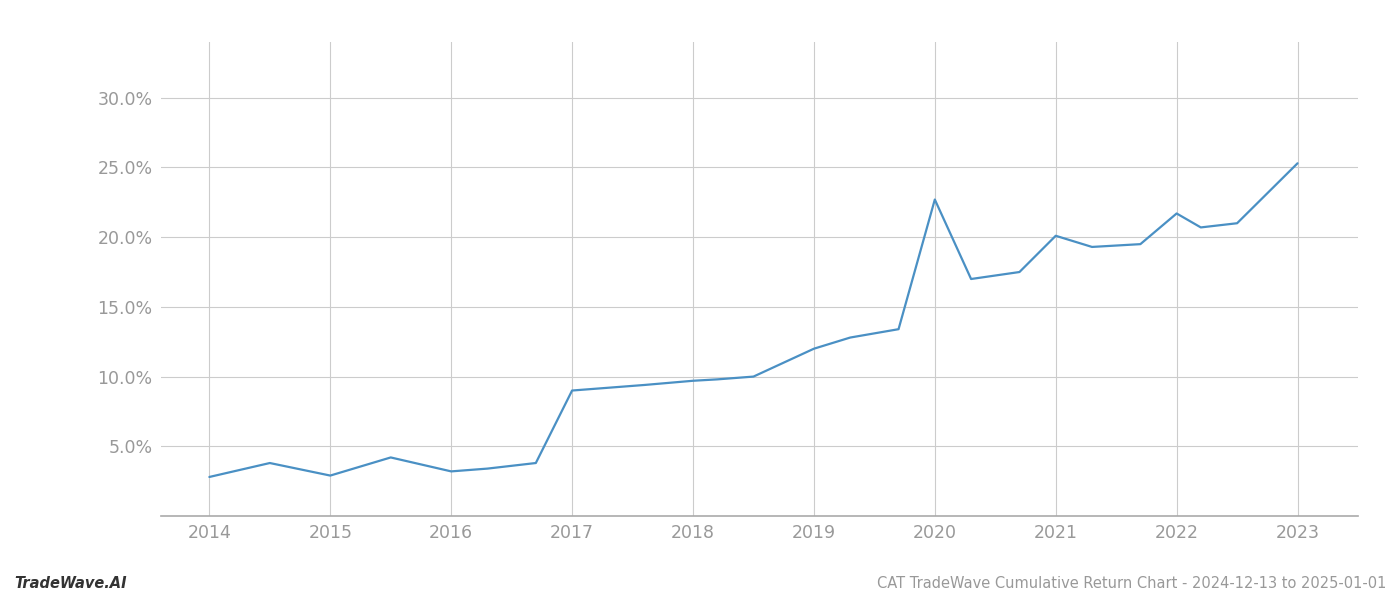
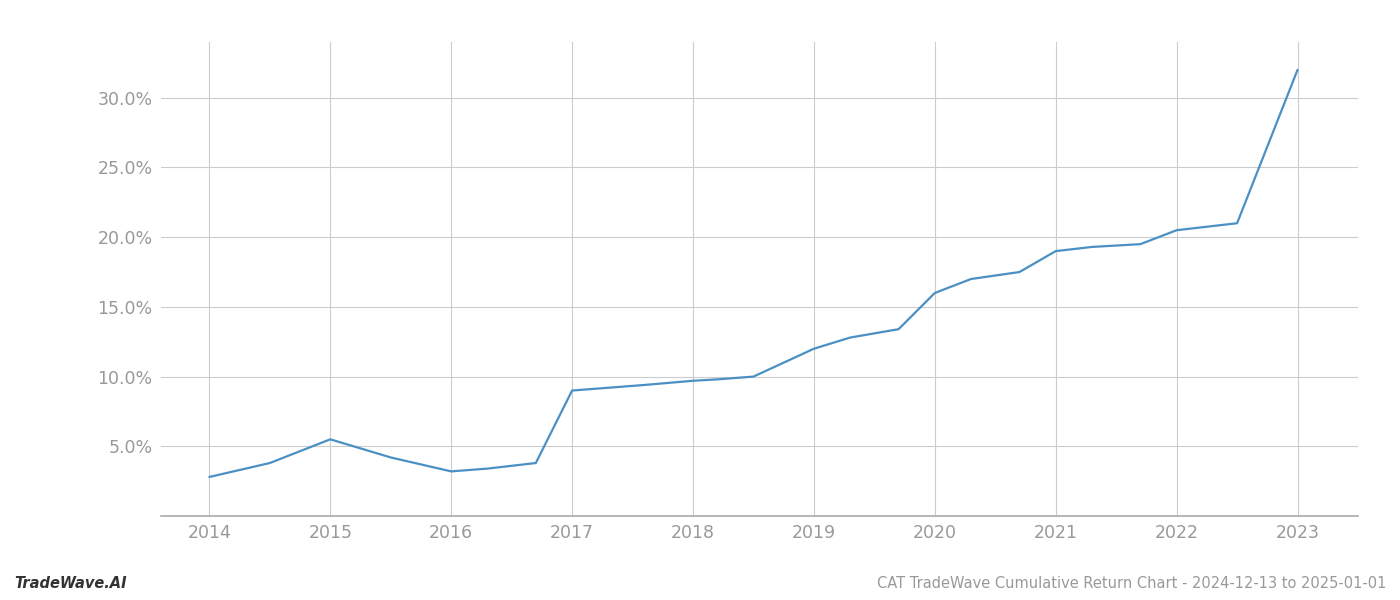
2015: 2.9% -> 5.5%
2020: 22.7% -> 16.0%
2021: 20.1% -> 19.0%
2022: 21.7% -> 20.5%
2023: 25.3% -> 32.0%
